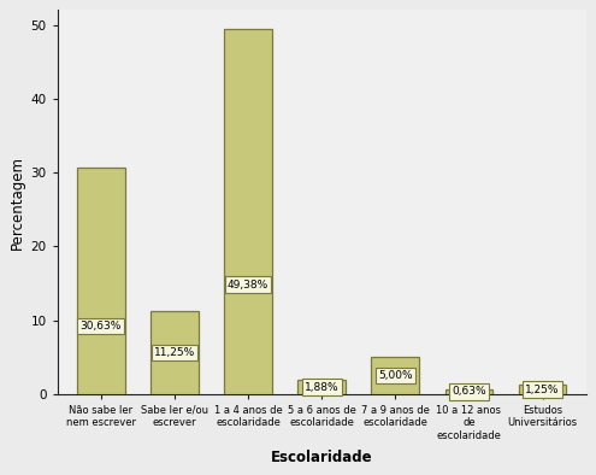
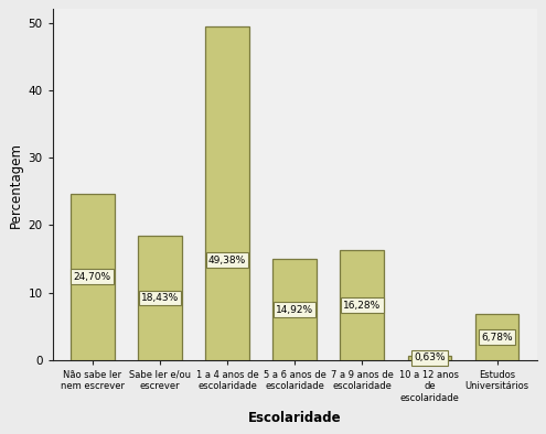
Não sabe ler nem escrever: 30,63% -> 24,70%
Sabe ler e/ou escrever: 11,25% -> 18,43%
5 a 6 anos de escolaridade: 1,88% -> 14,92%
7 a 9 anos de escolaridade: 5,00% -> 16,28%
Estudos Universitários: 1,25% -> 6,78%
